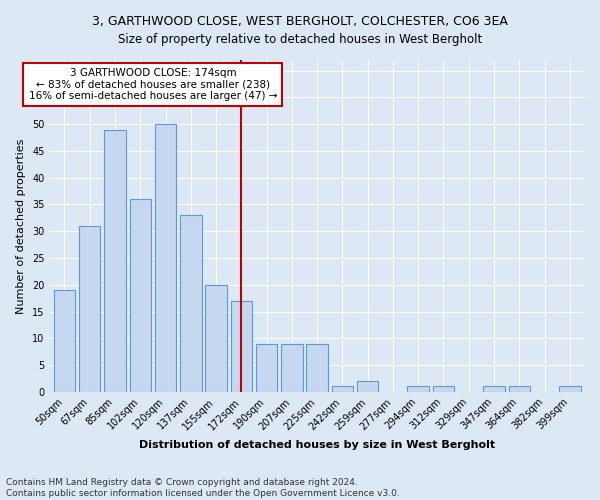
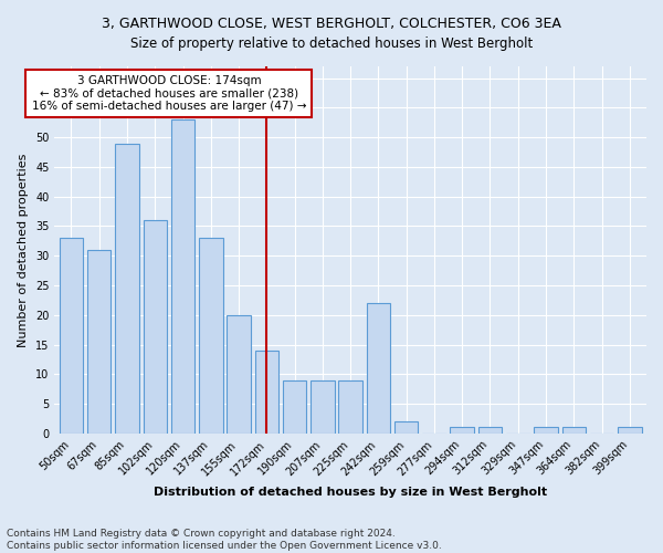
50sqm: 19 -> 33
120sqm: 50 -> 53
172sqm: 17 -> 14
242sqm: 1 -> 22
